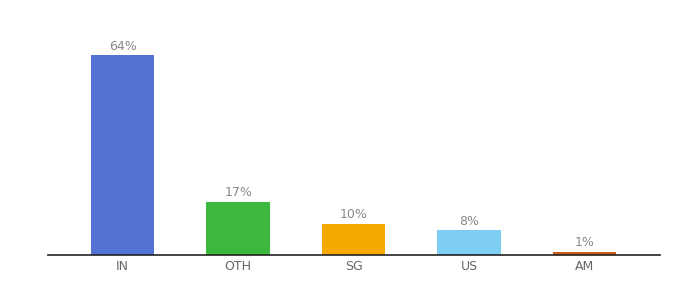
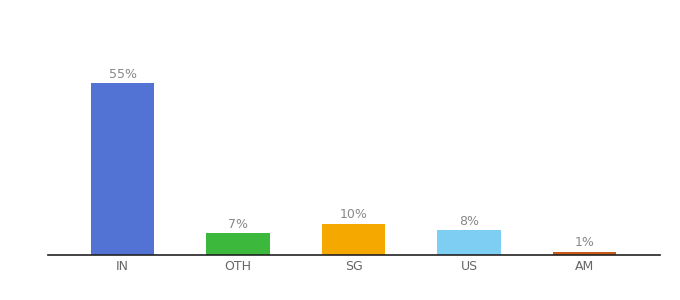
IN: 64% -> 55%
OTH: 17% -> 7%
